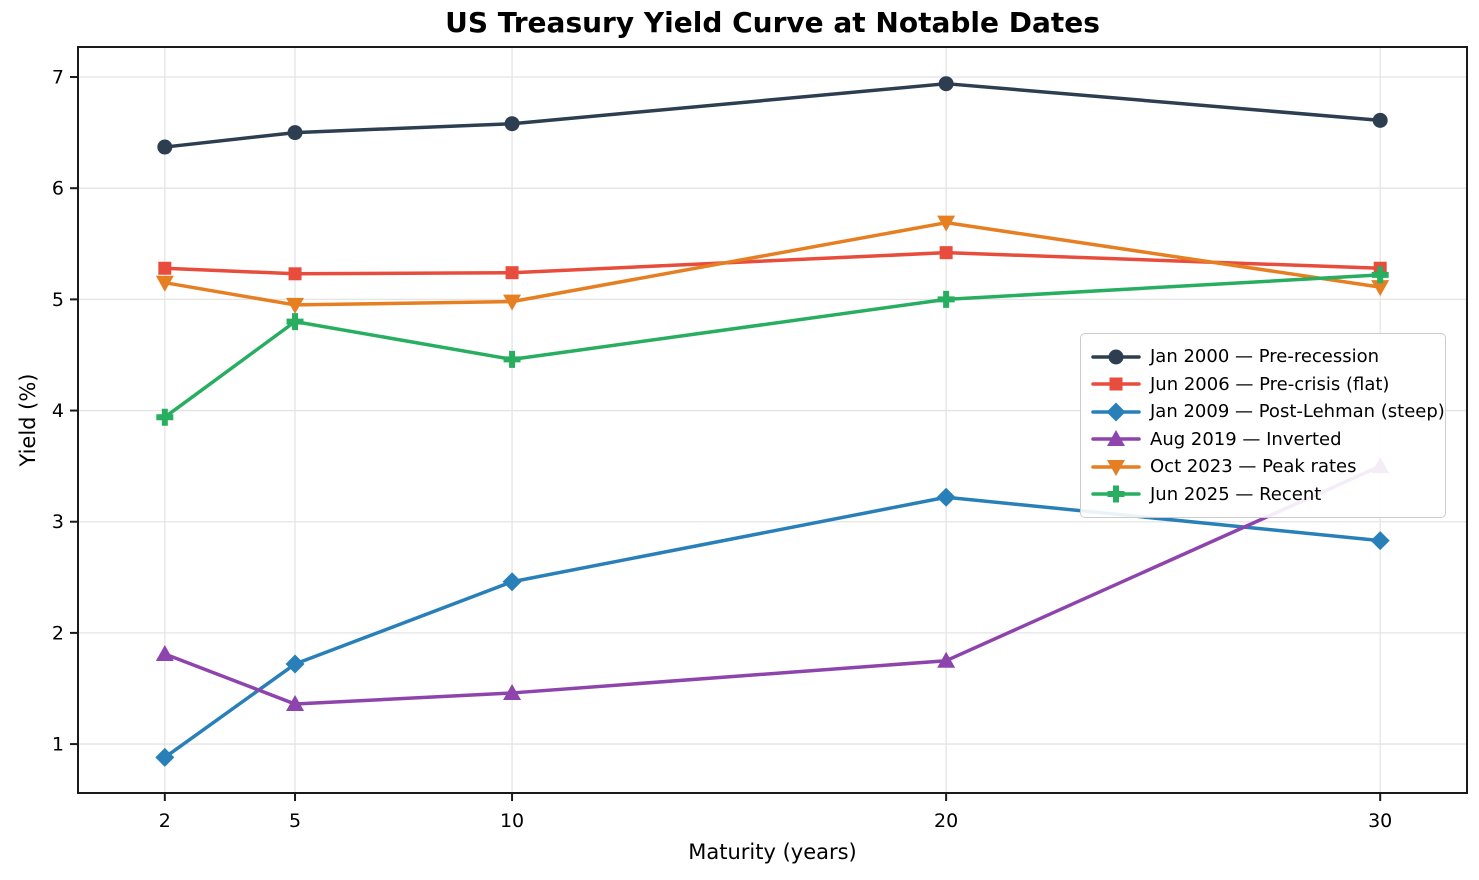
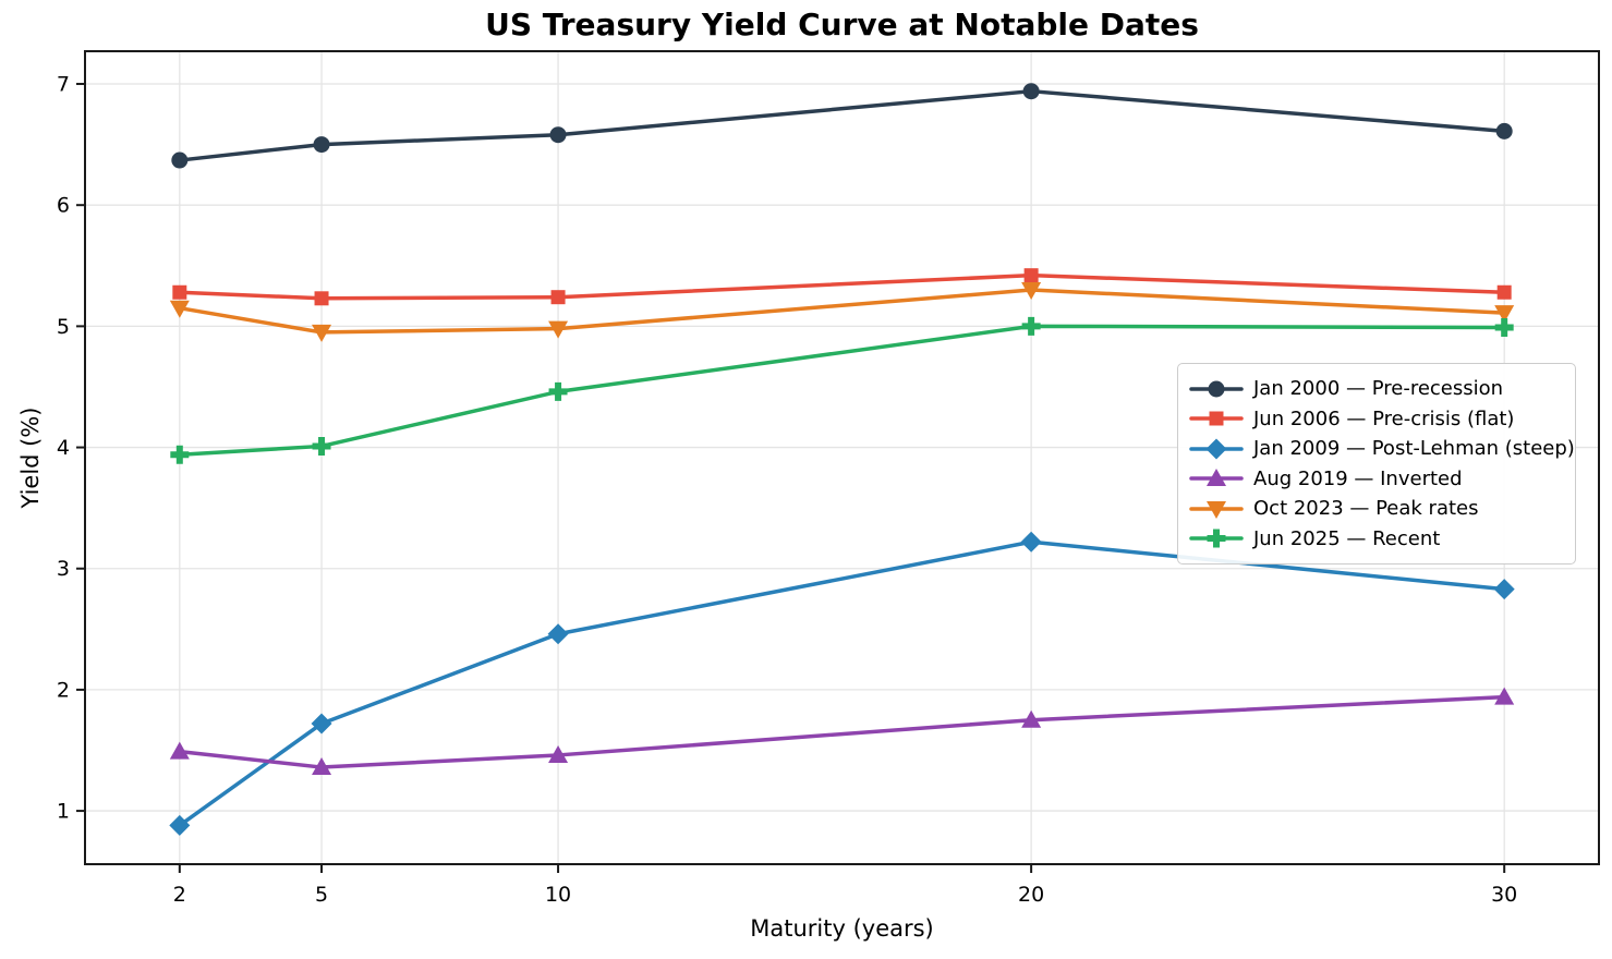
Aug 2019 — Inverted/2: 1.81 -> 1.49
Jun 2025 — Recent/5: 4.80 -> 4.01
Oct 2023 — Peak rates/20: 5.69 -> 5.30
Aug 2019 — Inverted/30: 3.50 -> 1.94
Jun 2025 — Recent/30: 5.22 -> 4.99
